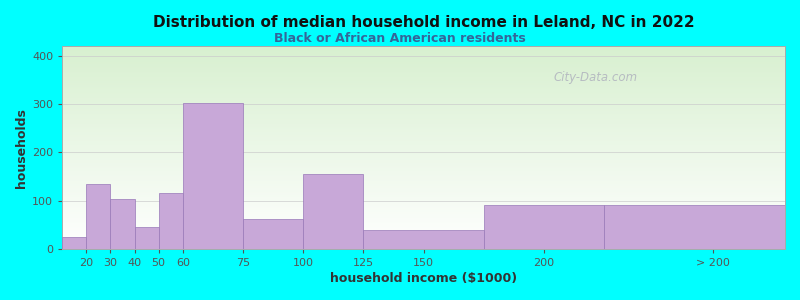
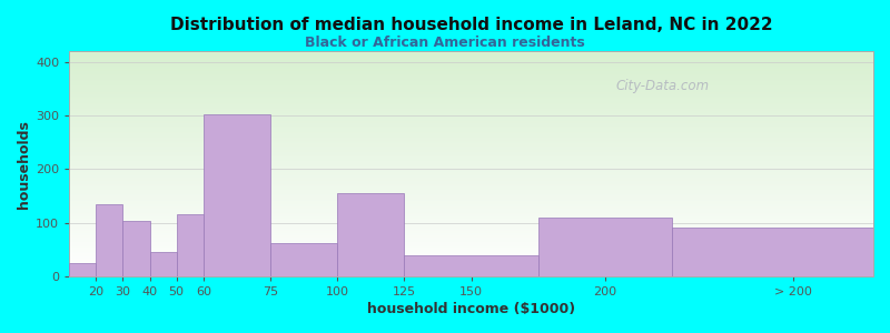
200: 90 -> 110
